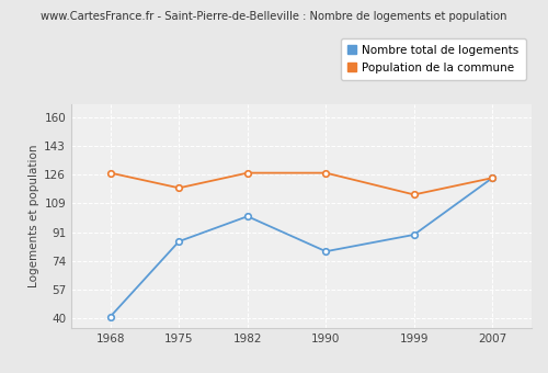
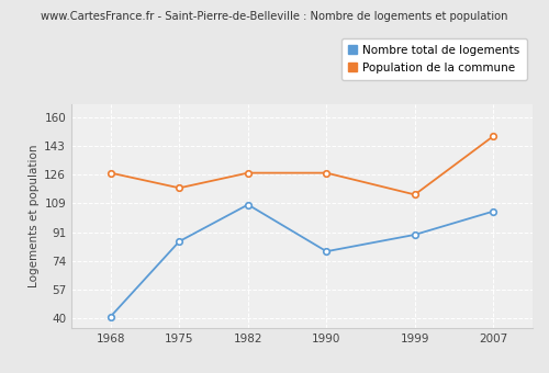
Nombre total de logements/1982: 101 -> 108
Nombre total de logements/2007: 124 -> 104
Population de la commune/2007: 124 -> 149
